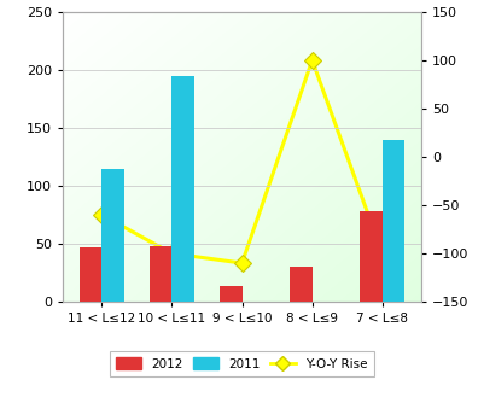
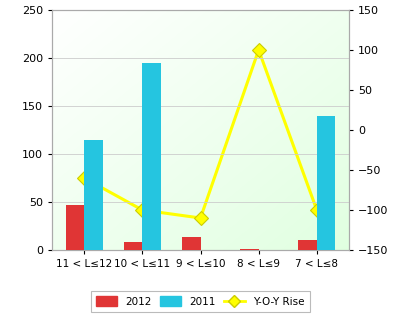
2012/10 < L≤11: 48 -> 8
2012/8 < L≤9: 30 -> 1
2012/7 < L≤8: 78 -> 10
